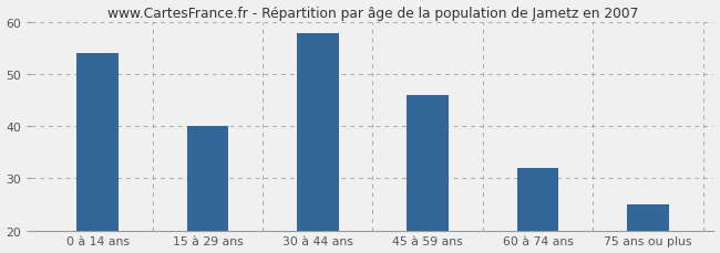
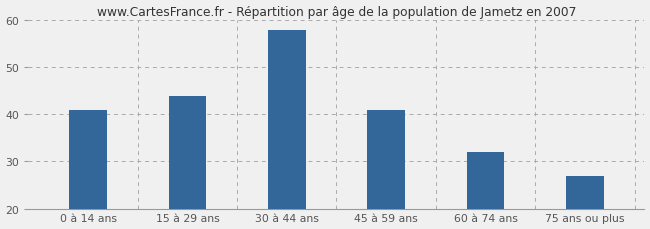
0 à 14 ans: 54 -> 41
15 à 29 ans: 40 -> 44
45 à 59 ans: 46 -> 41
75 ans ou plus: 25 -> 27
